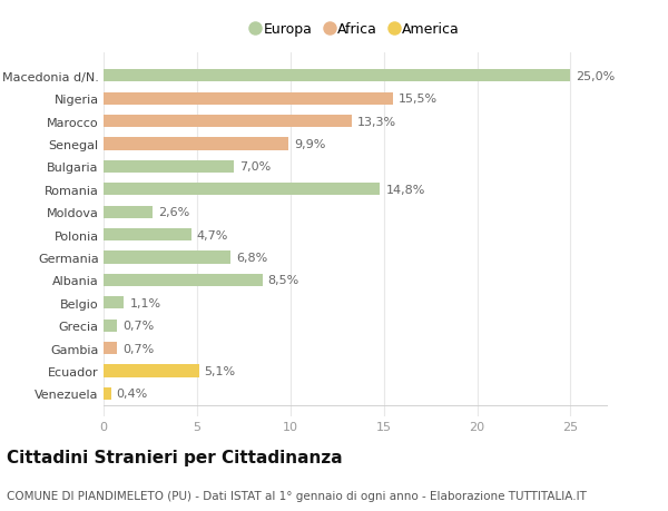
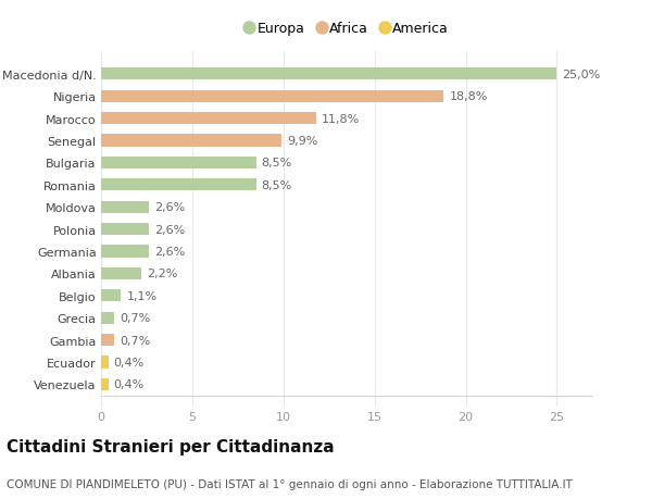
Nigeria: 15,5% -> 18,8%
Marocco: 13,3% -> 11,8%
Bulgaria: 7,0% -> 8,5%
Romania: 14,8% -> 8,5%
Polonia: 4,7% -> 2,6%
Germania: 6,8% -> 2,6%
Albania: 8,5% -> 2,2%
Ecuador: 5,1% -> 0,4%
